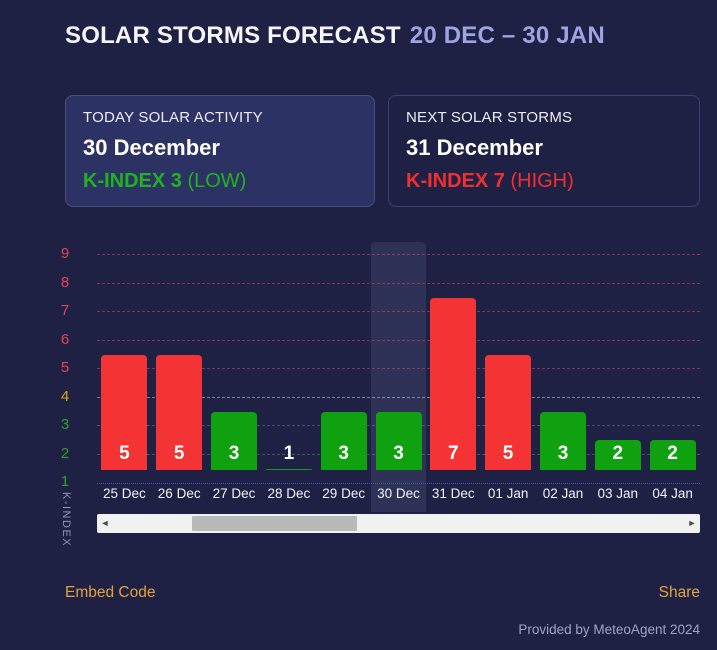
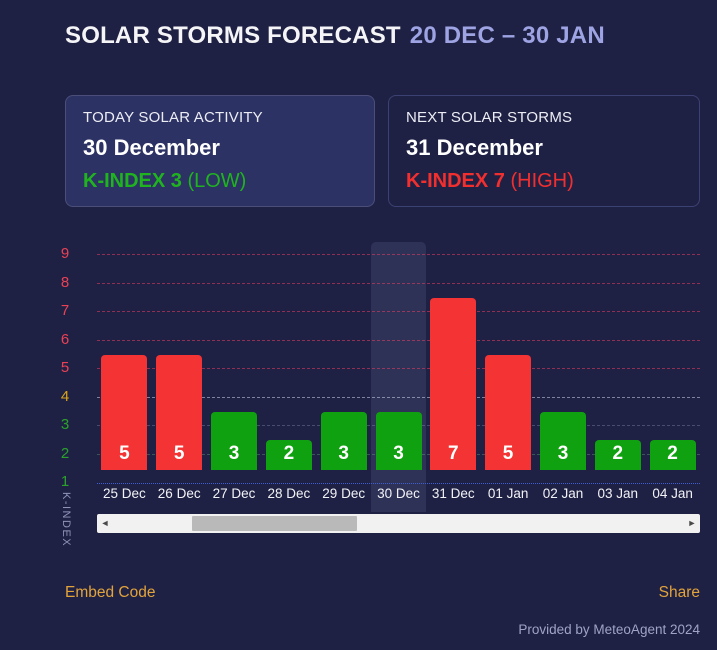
28 Dec: 1 -> 2
